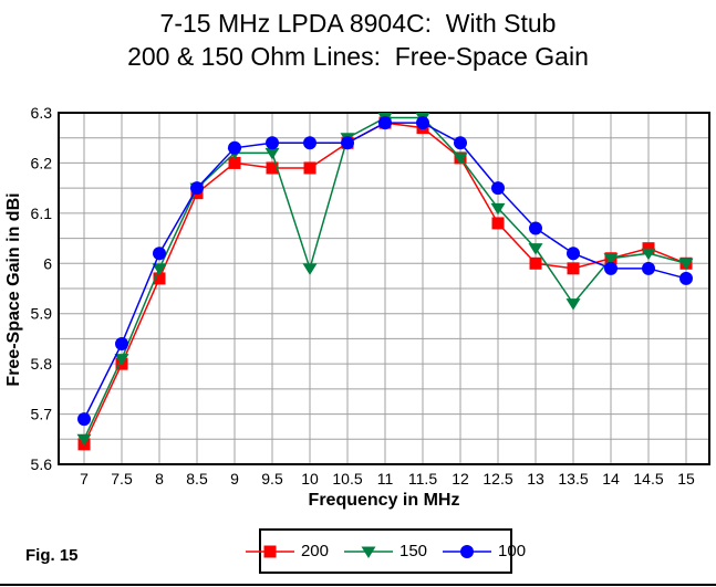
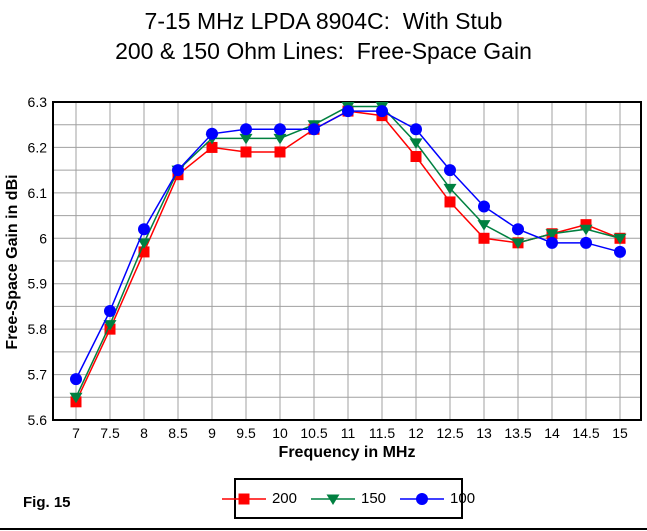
150/10: 5.99 -> 6.22
200/12: 6.21 -> 6.18
150/13.5: 5.92 -> 5.99
